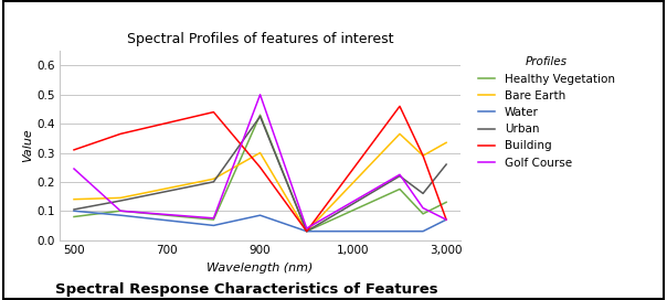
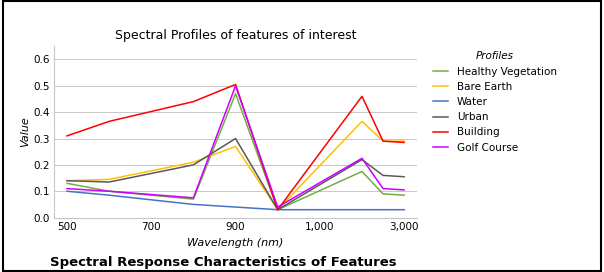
Healthy Vegetation/500: 0.080 -> 0.130
Urban/500: 0.105 -> 0.140
Golf Course/500: 0.245 -> 0.110
Healthy Vegetation/900: 0.430 -> 0.470
Bare Earth/900: 0.300 -> 0.270
Water/900: 0.085 -> 0.040
Urban/900: 0.425 -> 0.300
Building/900: 0.250 -> 0.505
Healthy Vegetation/3,000: 0.130 -> 0.085
Bare Earth/3,000: 0.335 -> 0.290
Water/3,000: 0.070 -> 0.030
Urban/3,000: 0.260 -> 0.155
Building/3,000: 0.070 -> 0.285
Golf Course/3,000: 0.070 -> 0.105
